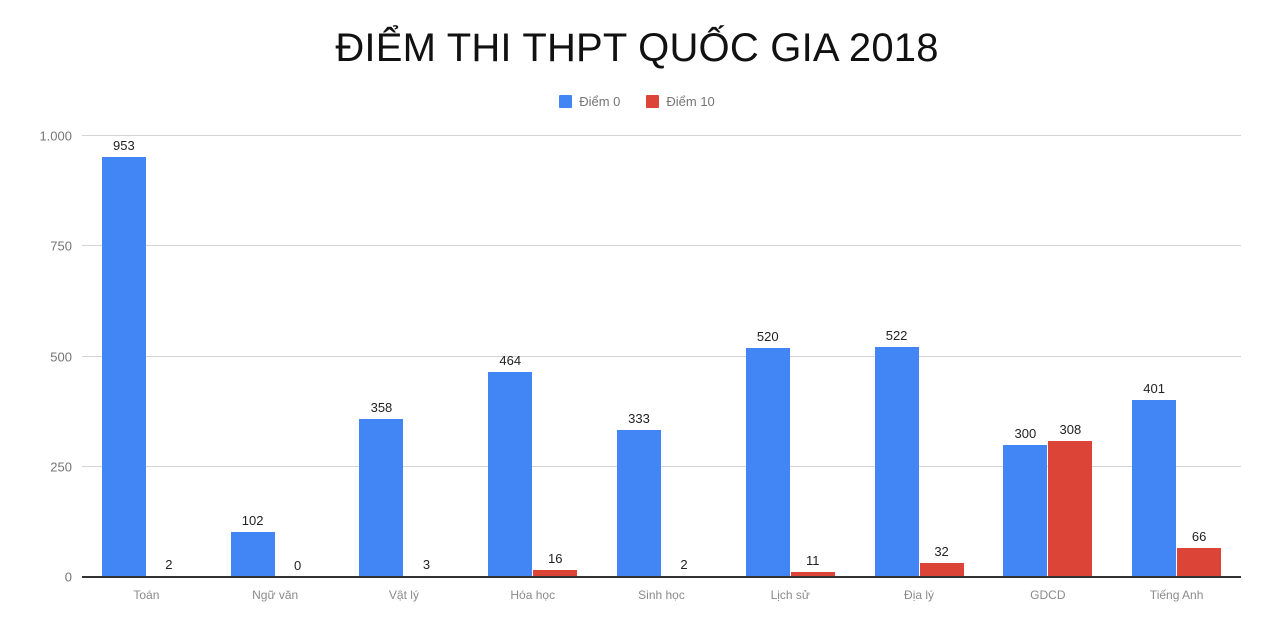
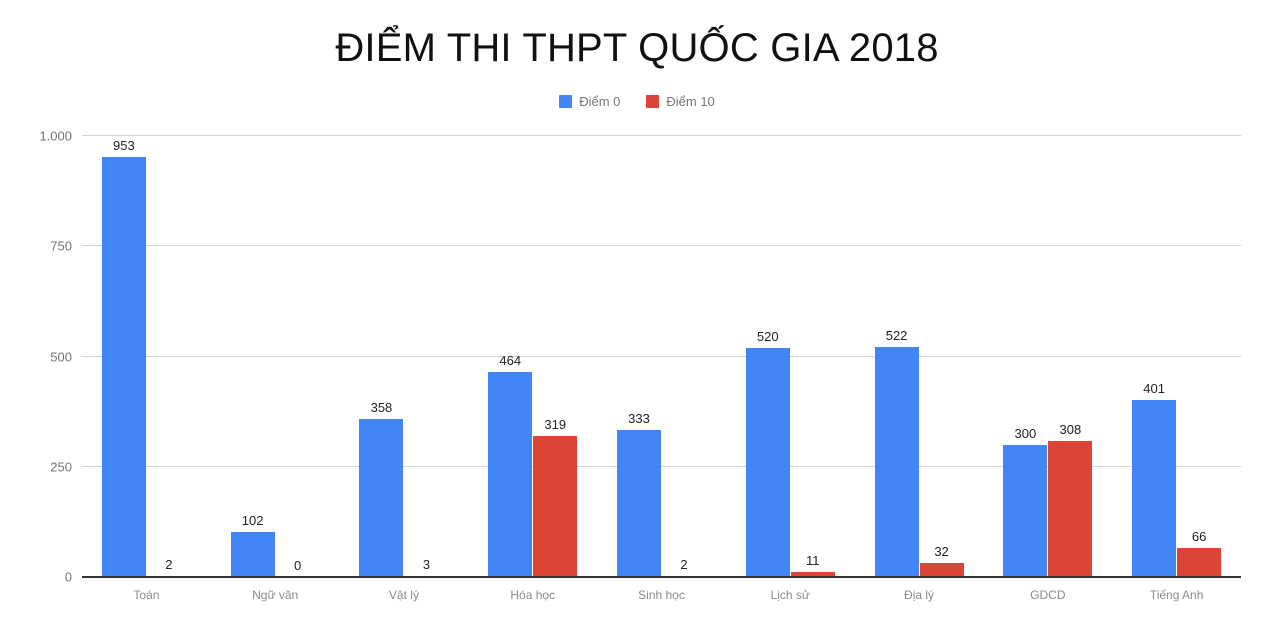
Điểm 10/Hóa học: 16 -> 319
